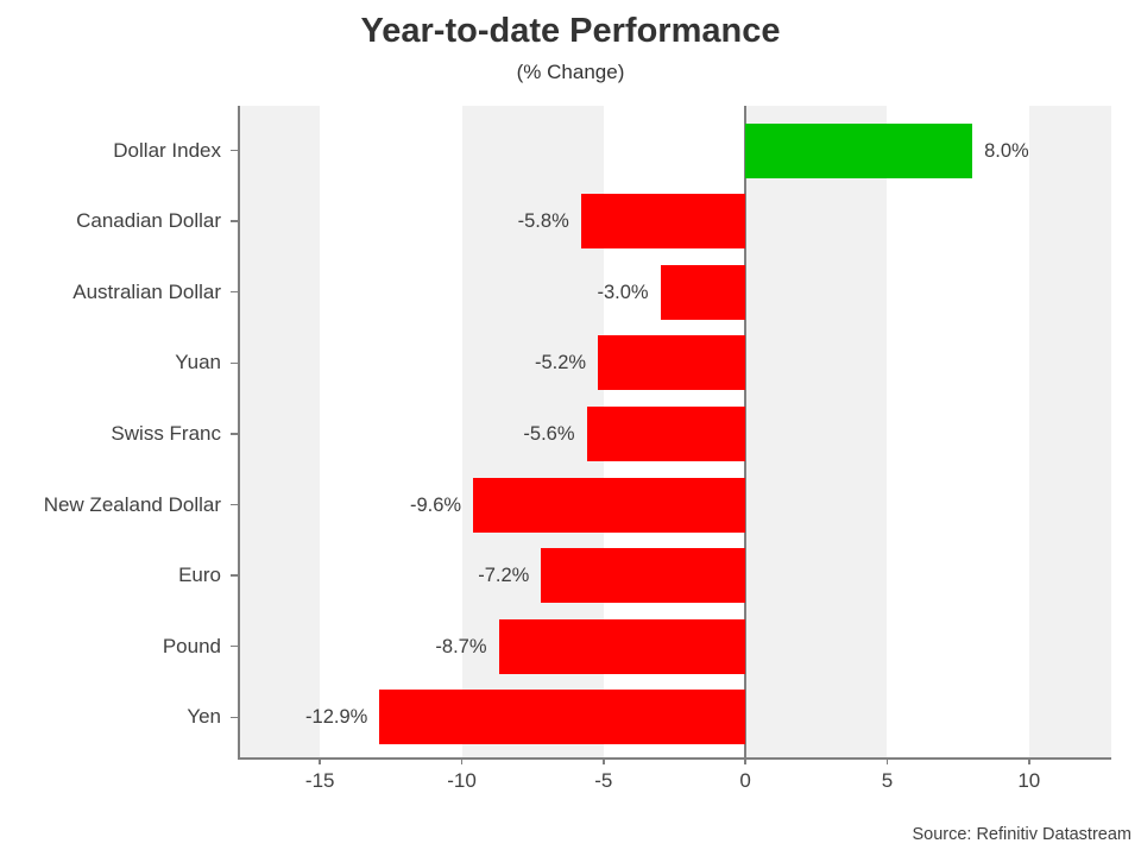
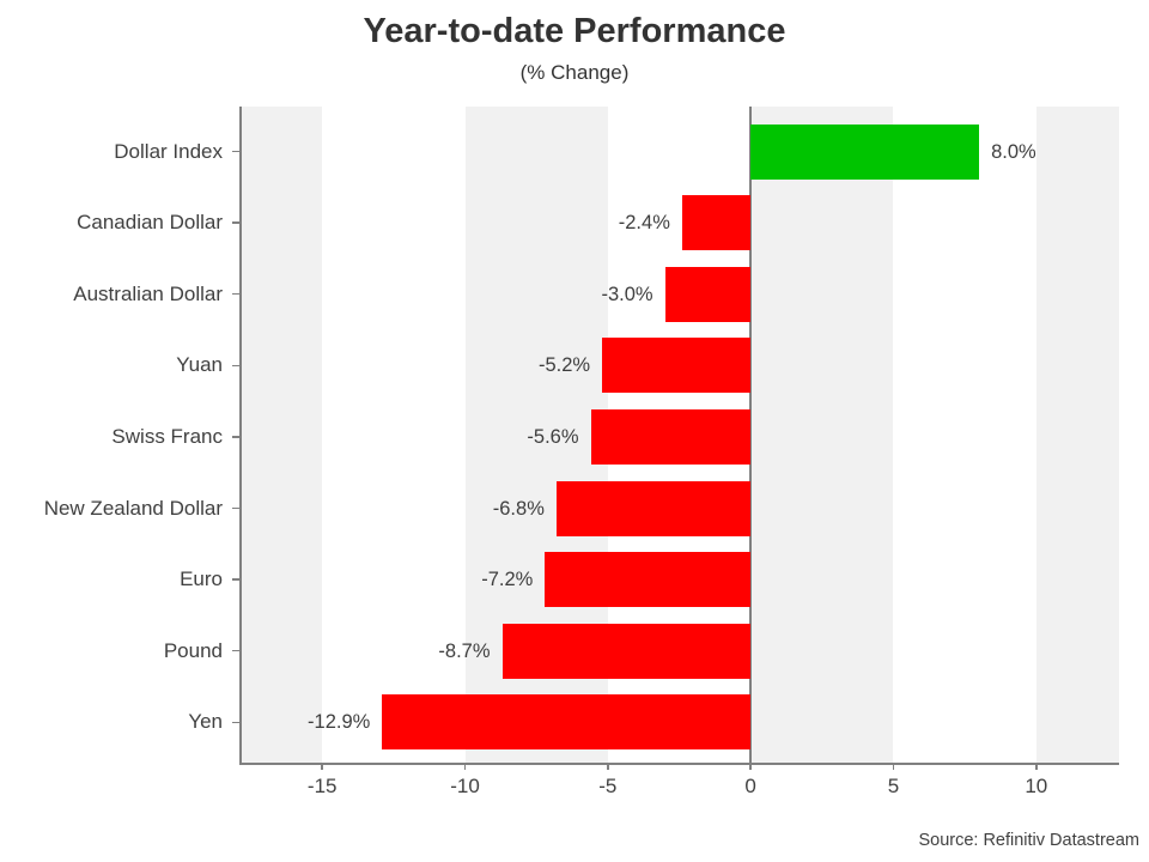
Canadian Dollar: -5.8% -> -2.4%
New Zealand Dollar: -9.6% -> -6.8%
